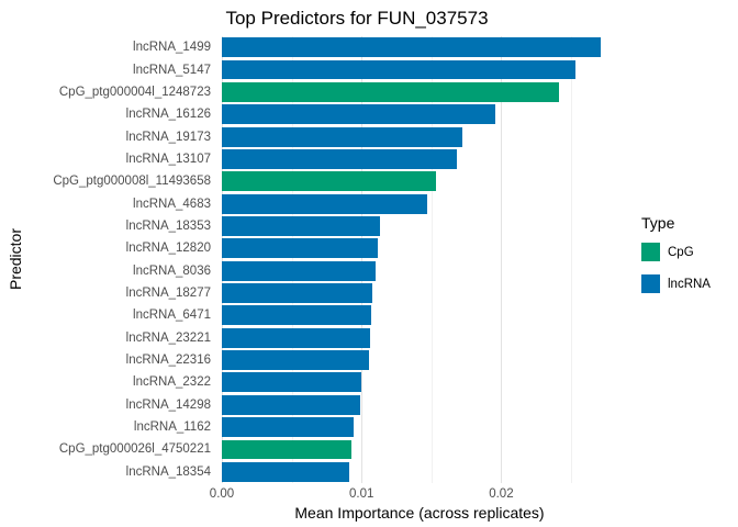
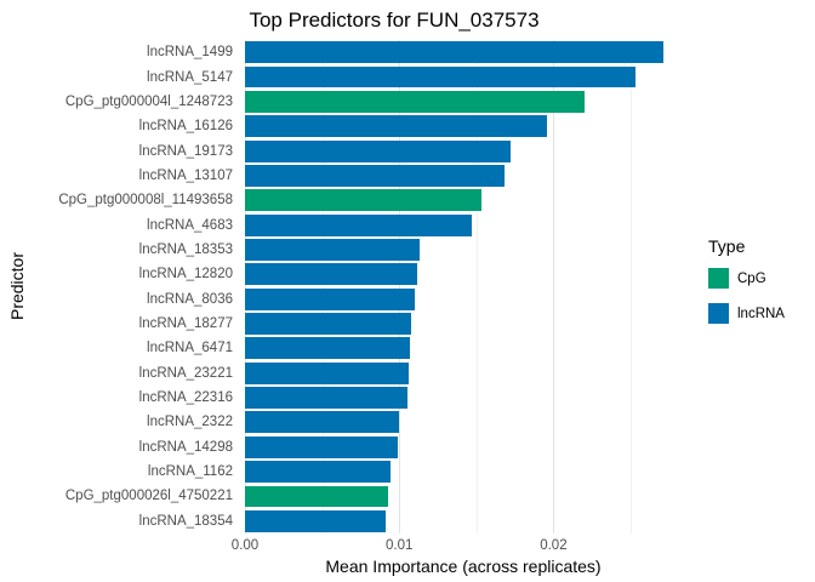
CpG_ptg000004l_1248723: 0.0241 -> 0.0220
